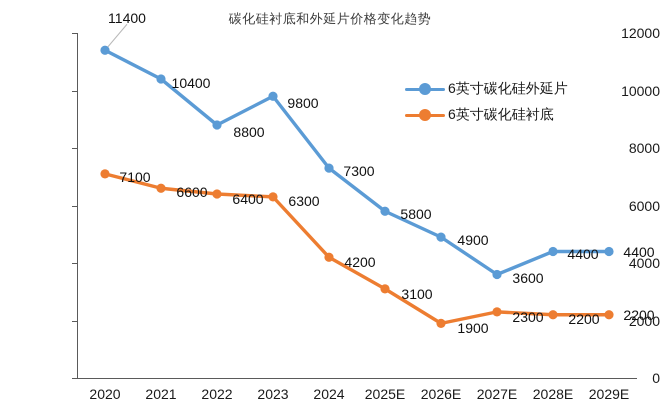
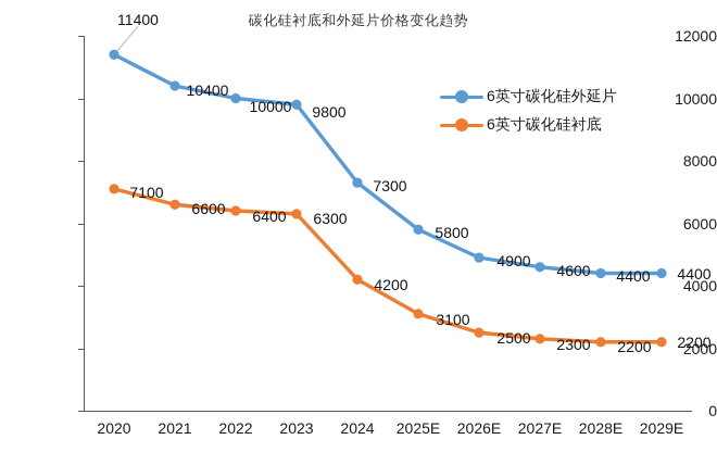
6英寸碳化硅外延片/2022: 8800 -> 10000
6英寸碳化硅衬底/2026E: 1900 -> 2500
6英寸碳化硅外延片/2027E: 3600 -> 4600
